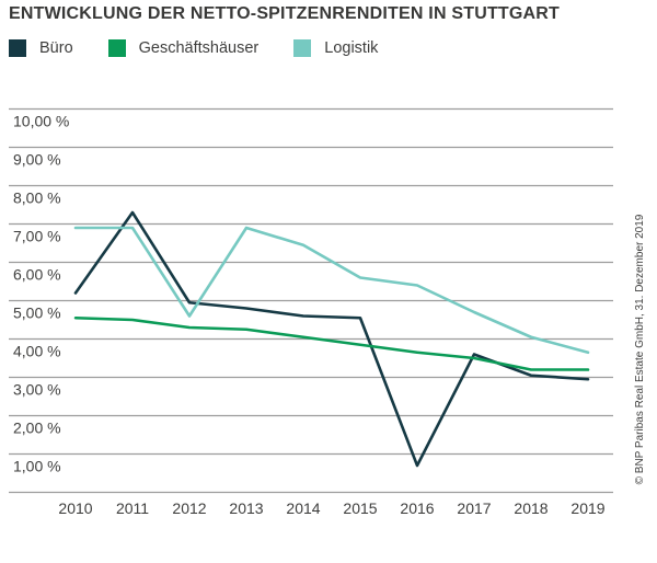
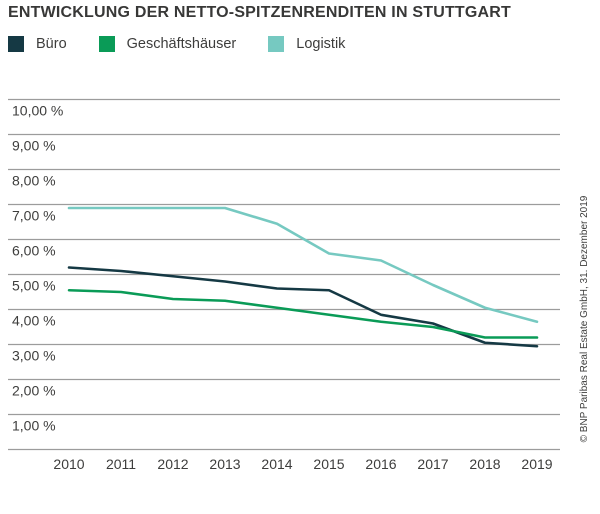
Büro/2011: 7,3% -> 5,1%
Logistik/2012: 4,6% -> 6,9%
Büro/2016: 0,7% -> 3,9%
